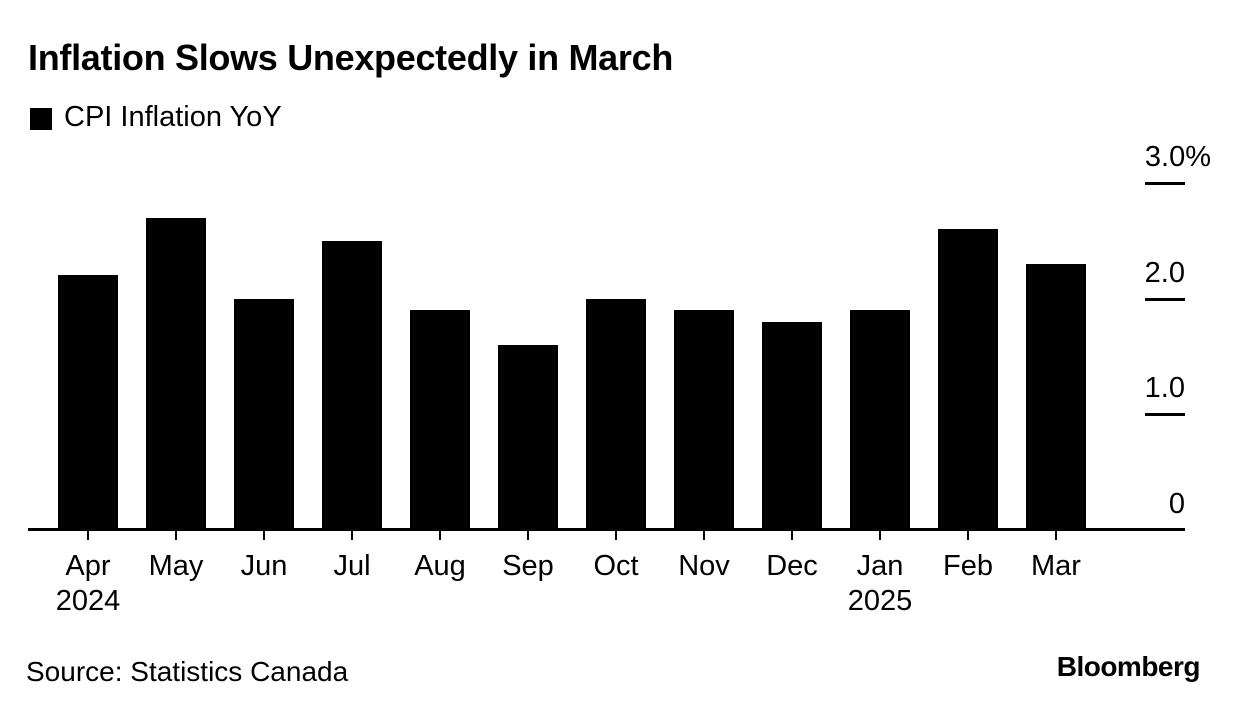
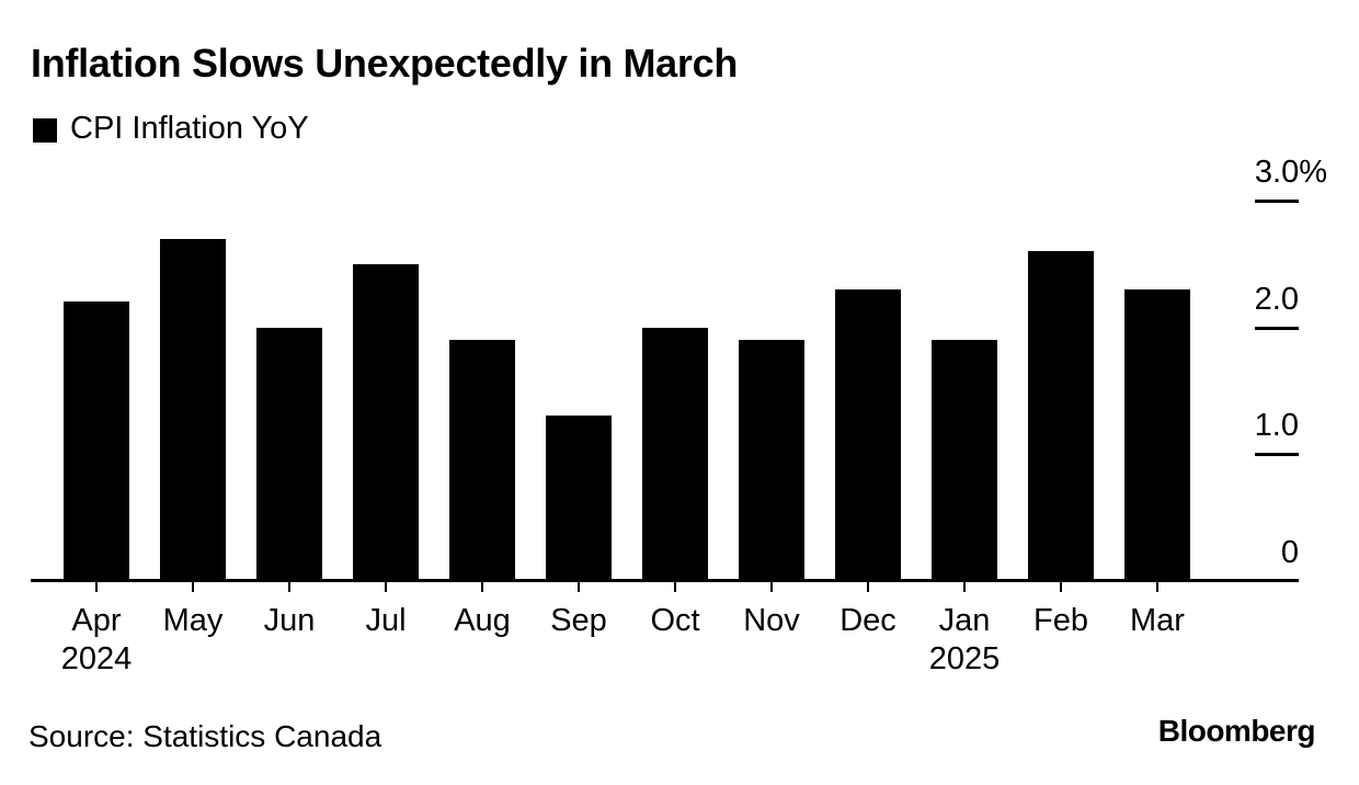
Sep: 1.6% -> 1.3%
Dec: 1.8% -> 2.3%
